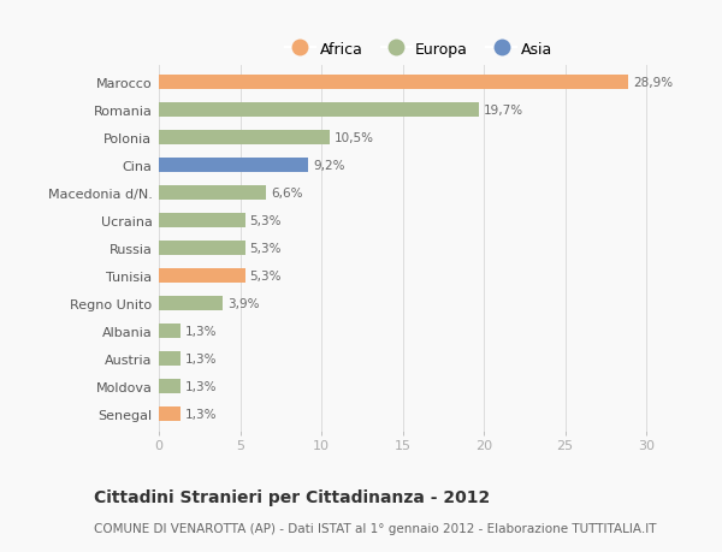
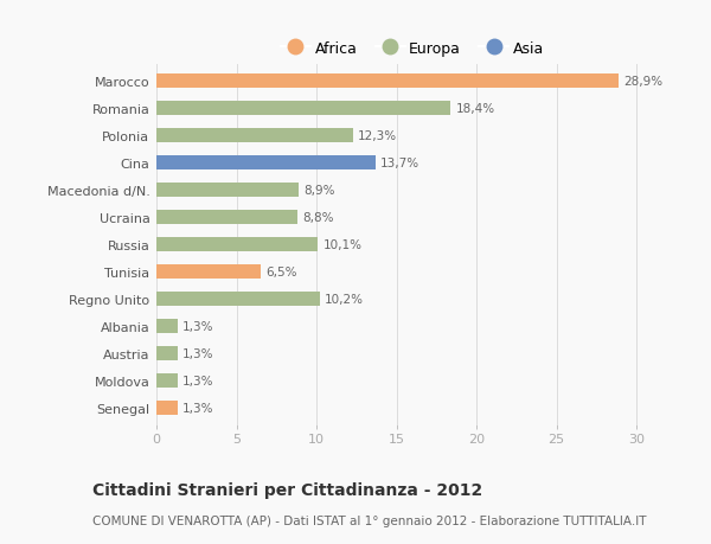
Romania: 19,7% -> 18,4%
Polonia: 10,5% -> 12,3%
Cina: 9,2% -> 13,7%
Macedonia d/N.: 6,6% -> 8,9%
Ucraina: 5,3% -> 8,8%
Russia: 5,3% -> 10,1%
Tunisia: 5,3% -> 6,5%
Regno Unito: 3,9% -> 10,2%
